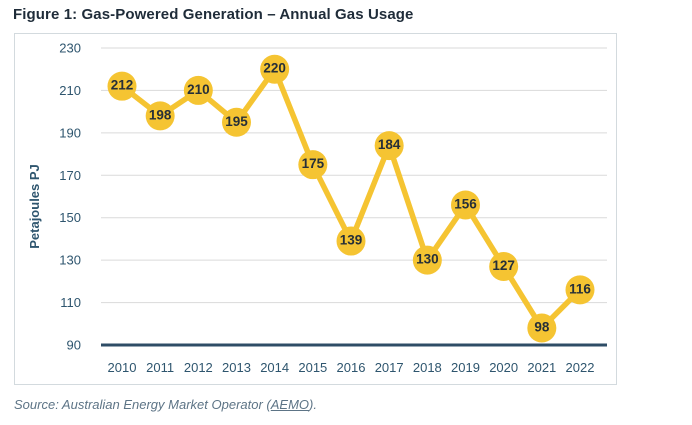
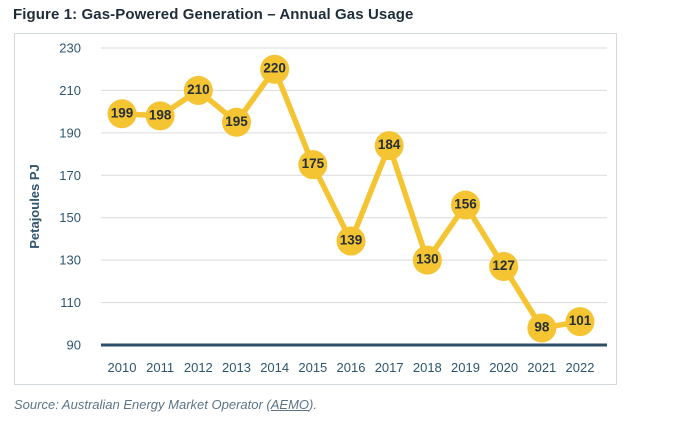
2010: 212 -> 199
2022: 116 -> 101
